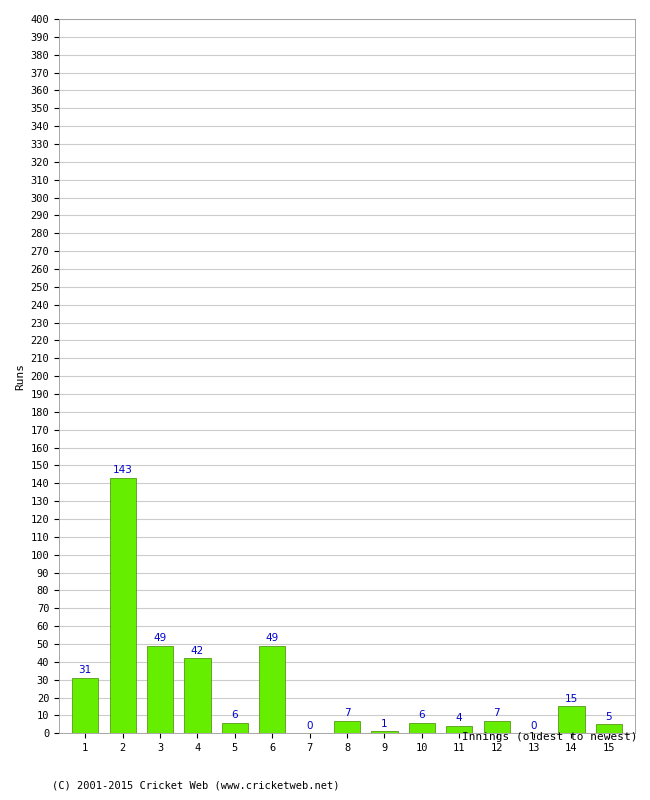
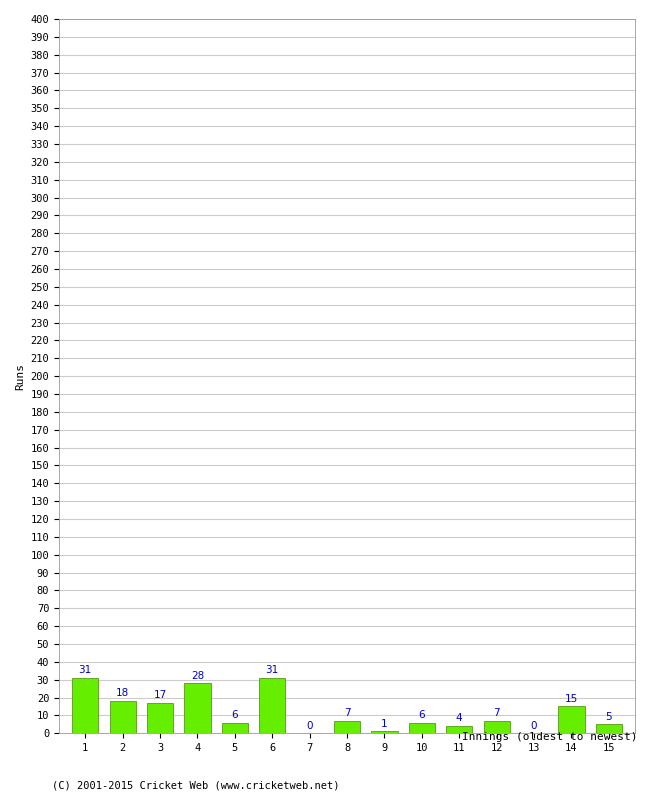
2: 143 -> 18
3: 49 -> 17
4: 42 -> 28
6: 49 -> 31
